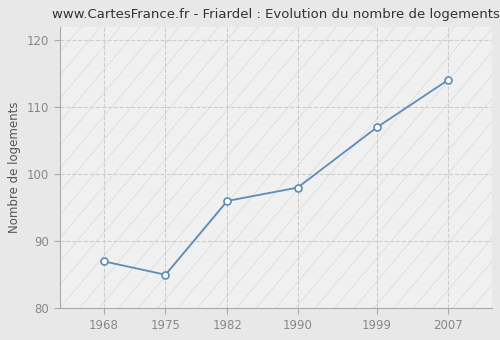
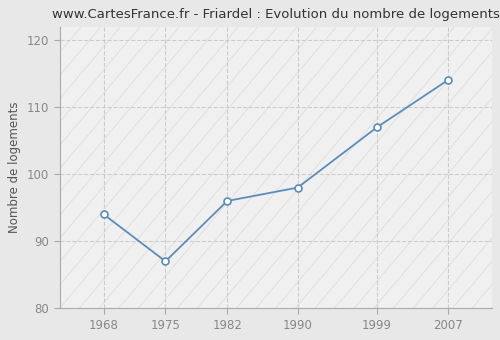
1968: 87 -> 94
1975: 85 -> 87
